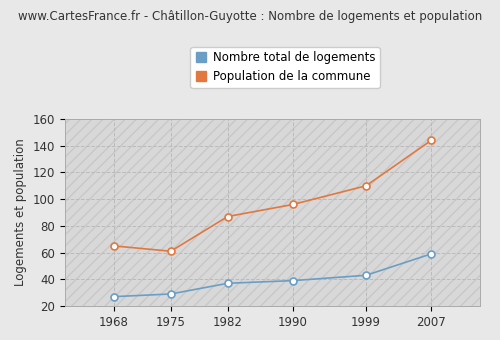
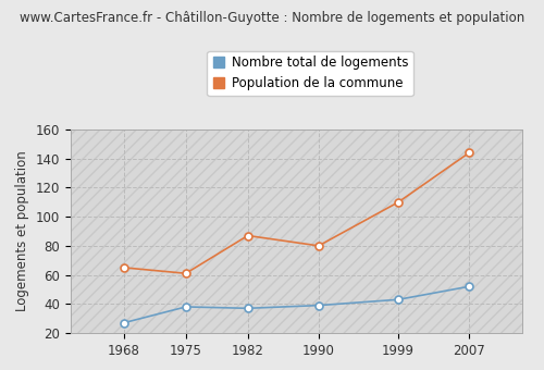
Nombre total de logements/1975: 29 -> 38
Population de la commune/1990: 96 -> 80
Nombre total de logements/2007: 59 -> 52
